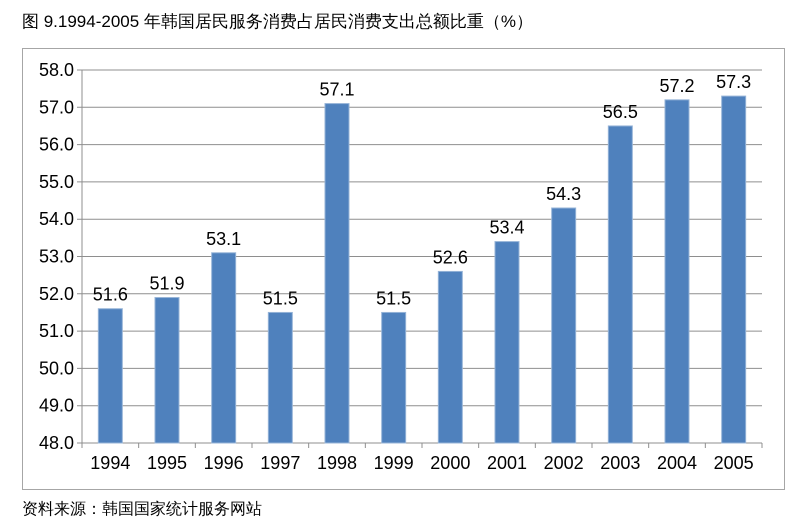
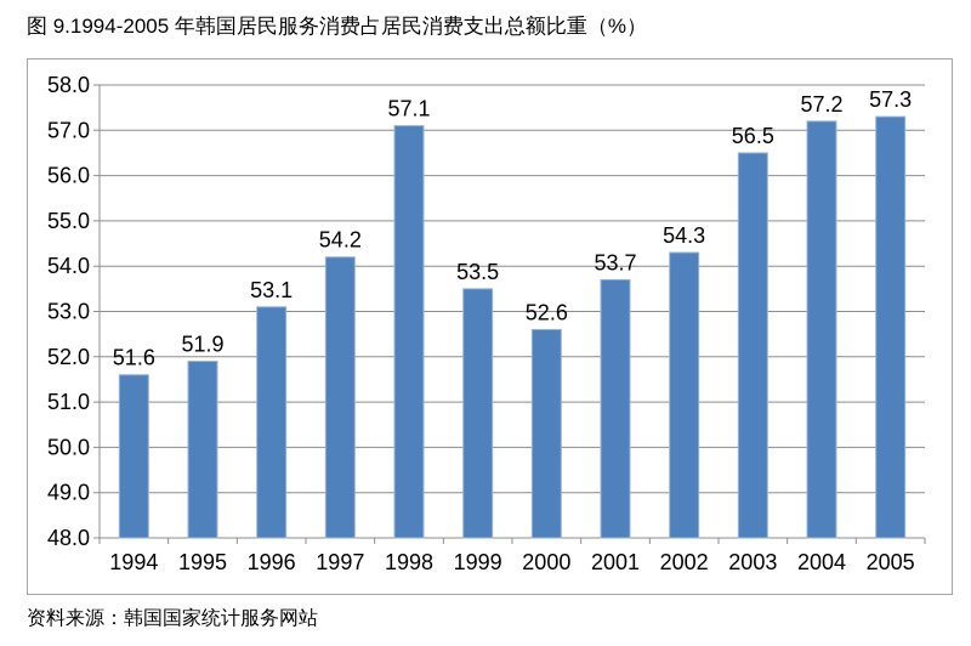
1997: 51.5 -> 54.2
1999: 51.5 -> 53.5
2001: 53.4 -> 53.7
